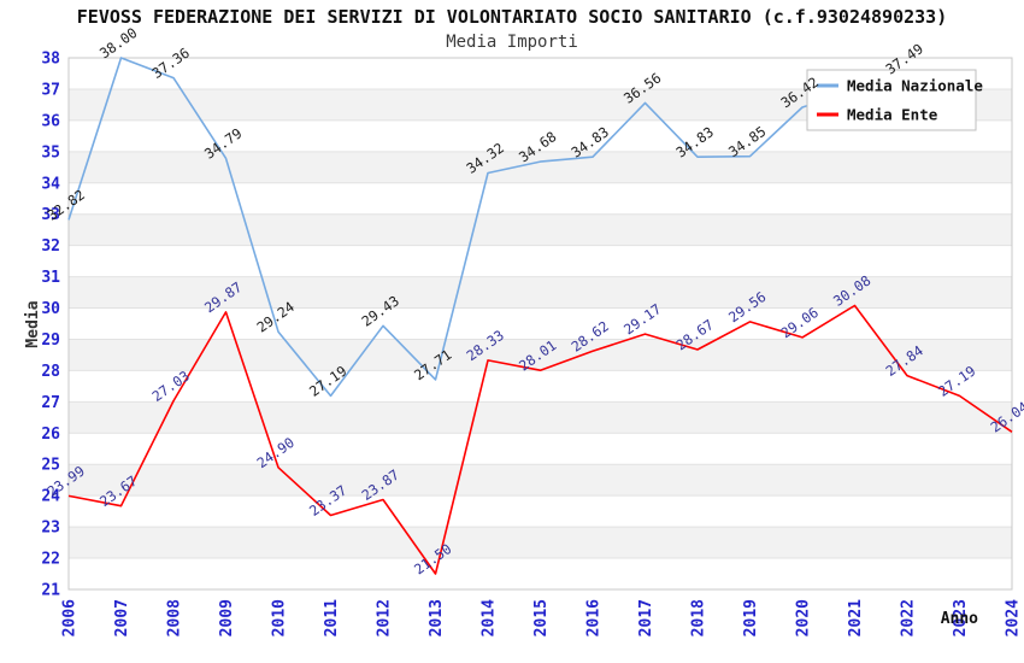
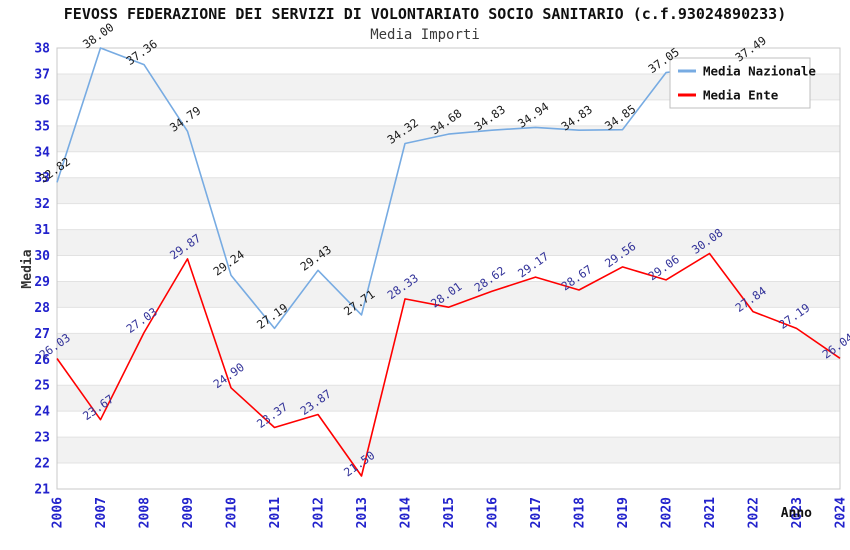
Media Ente/2006: 23.99 -> 26.03
Media Nazionale/2017: 36.56 -> 34.94
Media Nazionale/2020: 36.42 -> 37.05
